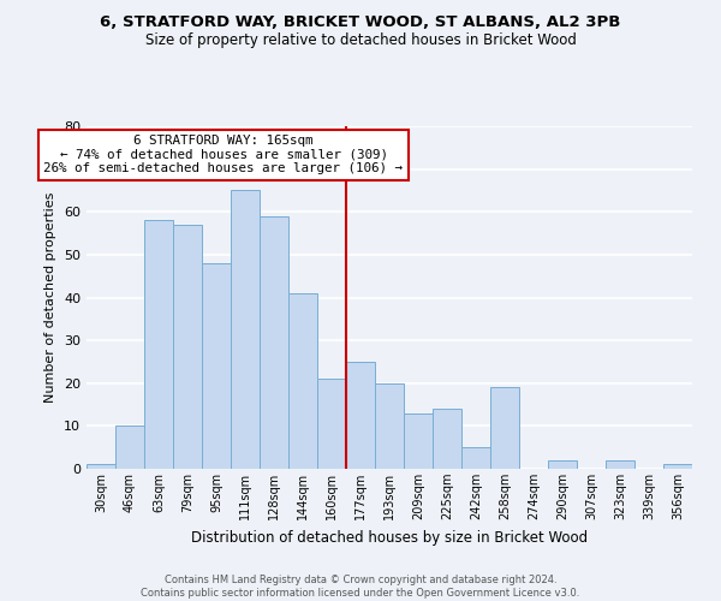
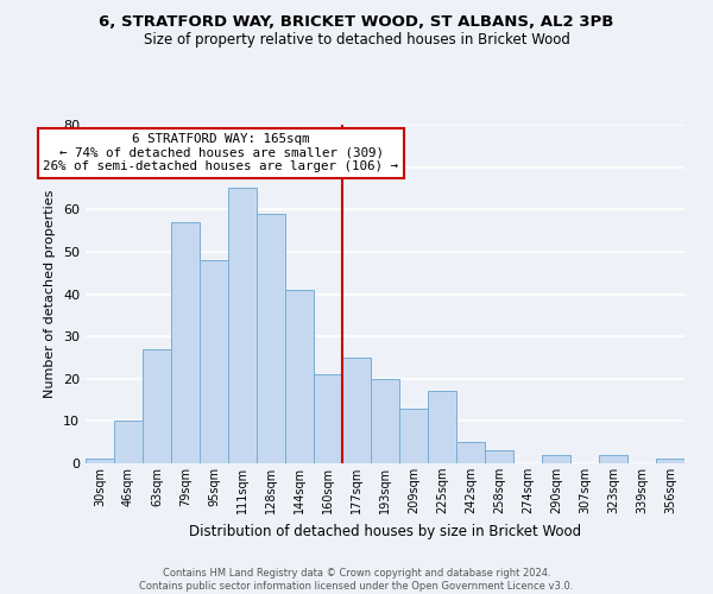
63sqm: 58 -> 27
225sqm: 14 -> 17
258sqm: 19 -> 3
